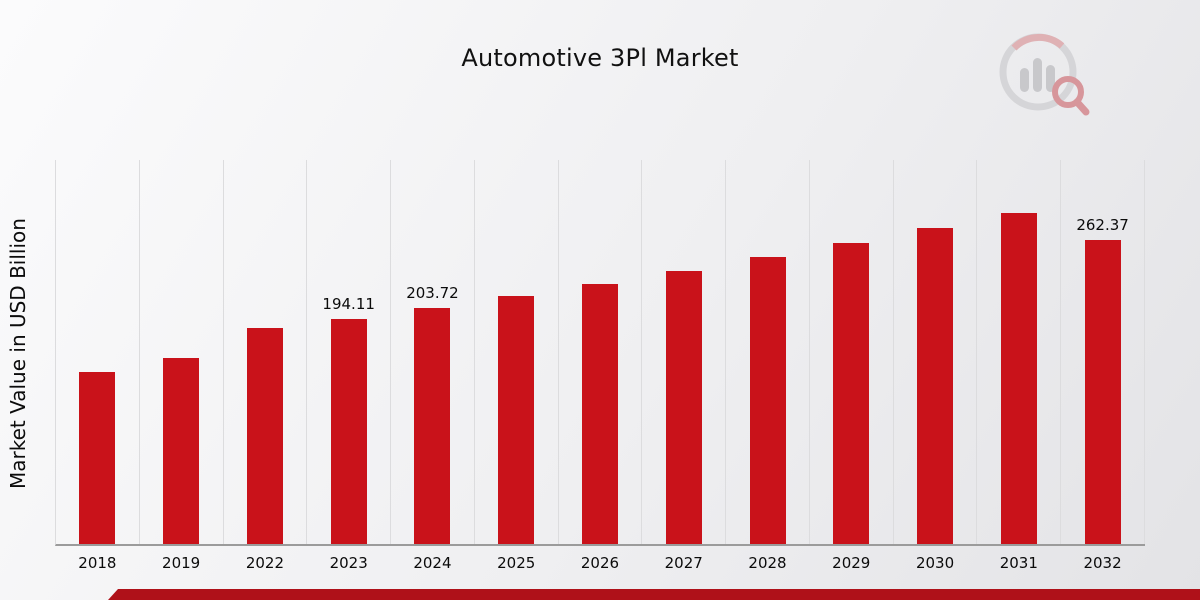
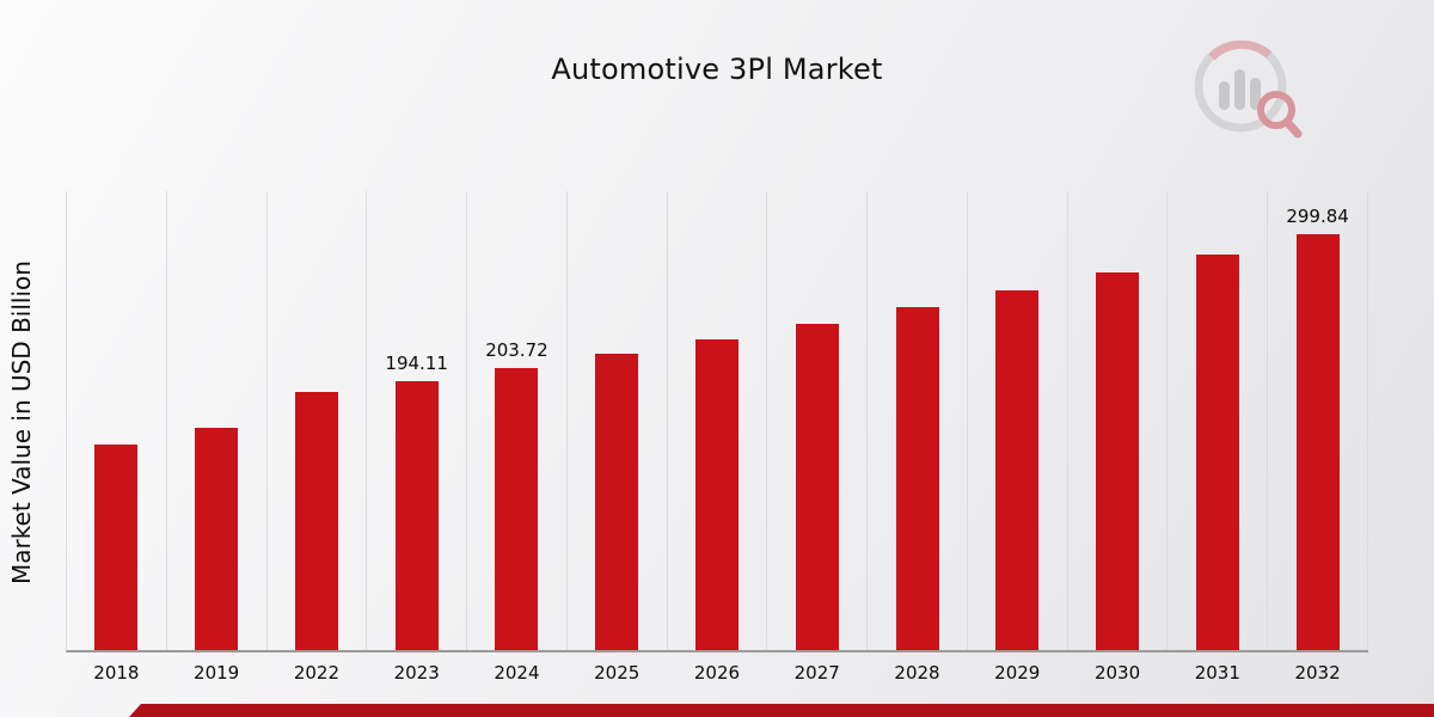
2032: 262.37 -> 299.84
